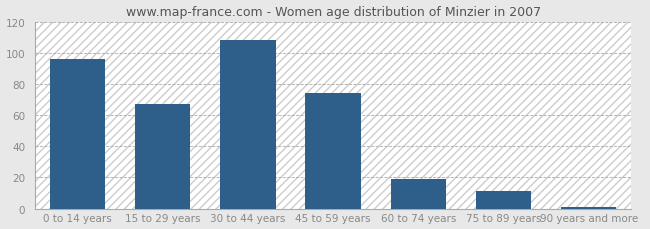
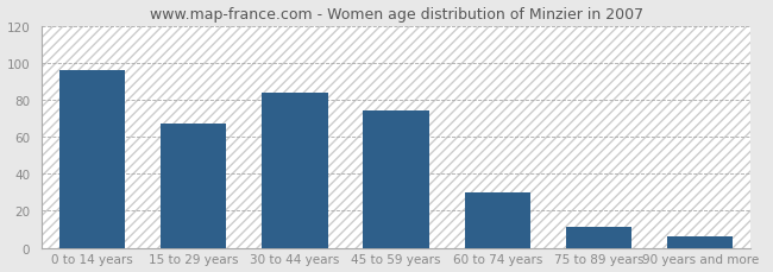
30 to 44 years: 108 -> 84
60 to 74 years: 19 -> 30
90 years and more: 1 -> 6
